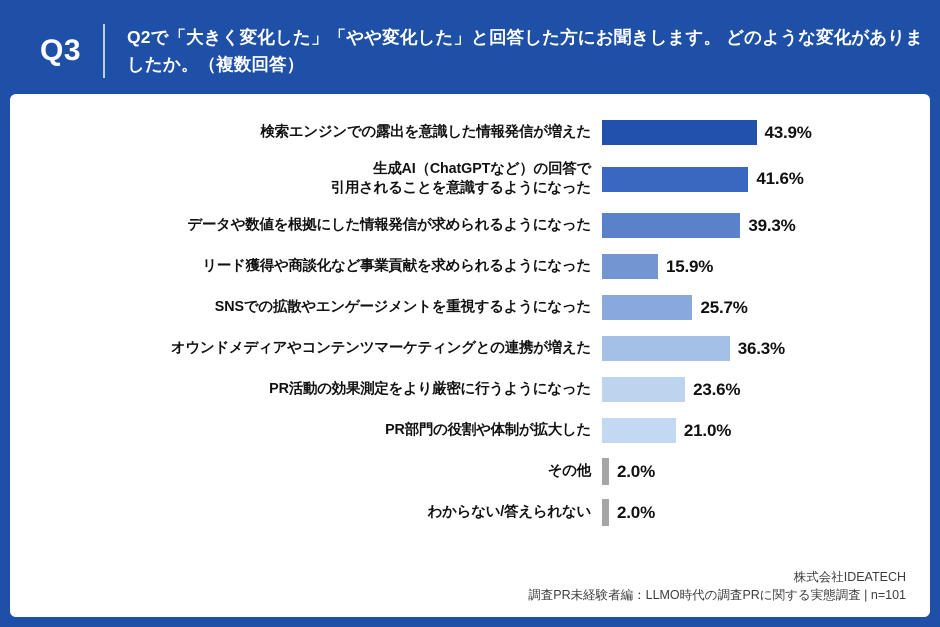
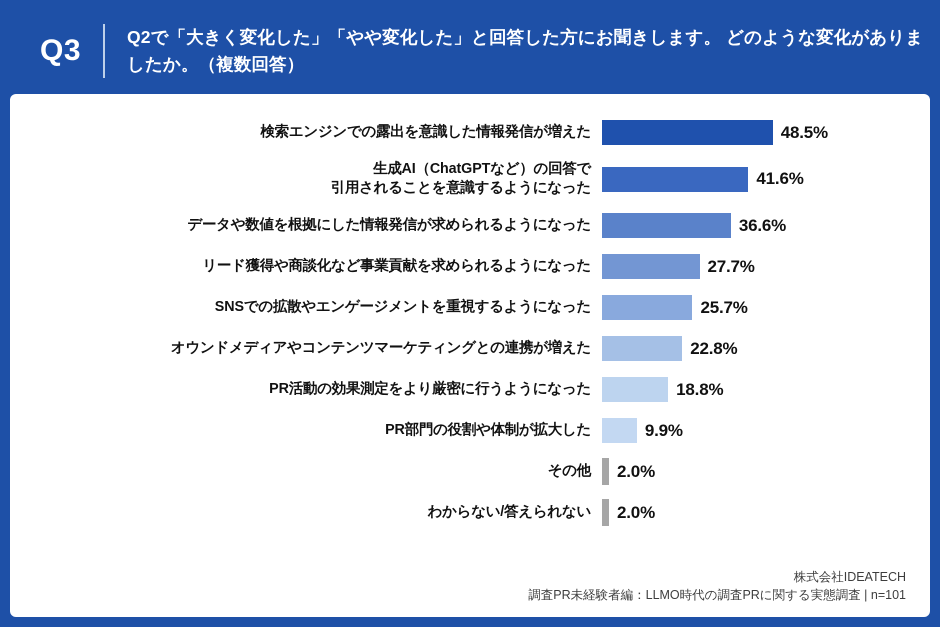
検索エンジンでの露出を意識した情報発信が増えた: 43.9% -> 48.5%
データや数値を根拠にした情報発信が求められるようになった: 39.3% -> 36.6%
リード獲得や商談化など事業貢献を求められるようになった: 15.9% -> 27.7%
オウンドメディアやコンテンツマーケティングとの連携が増えた: 36.3% -> 22.8%
PR活動の効果測定をより厳密に行うようになった: 23.6% -> 18.8%
PR部門の役割や体制が拡大した: 21.0% -> 9.9%
